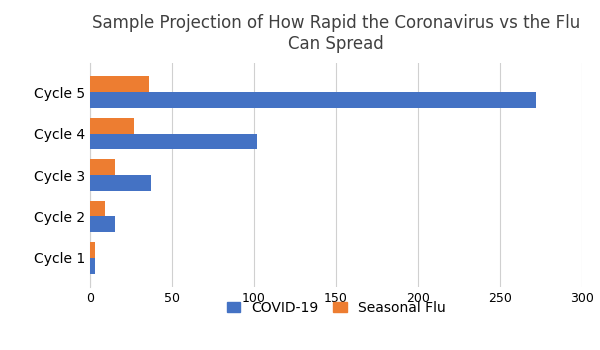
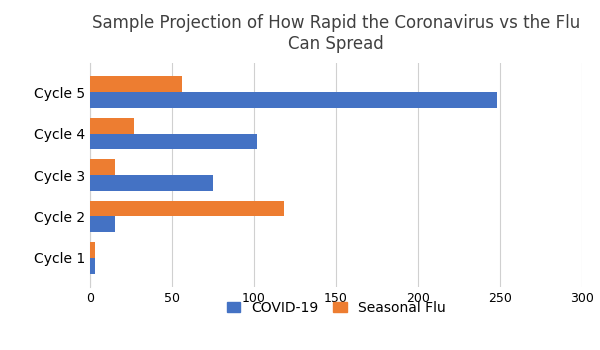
Seasonal Flu/Cycle 5: 36 -> 56
COVID-19/Cycle 5: 272 -> 248
COVID-19/Cycle 3: 37 -> 75
Seasonal Flu/Cycle 2: 9 -> 118
